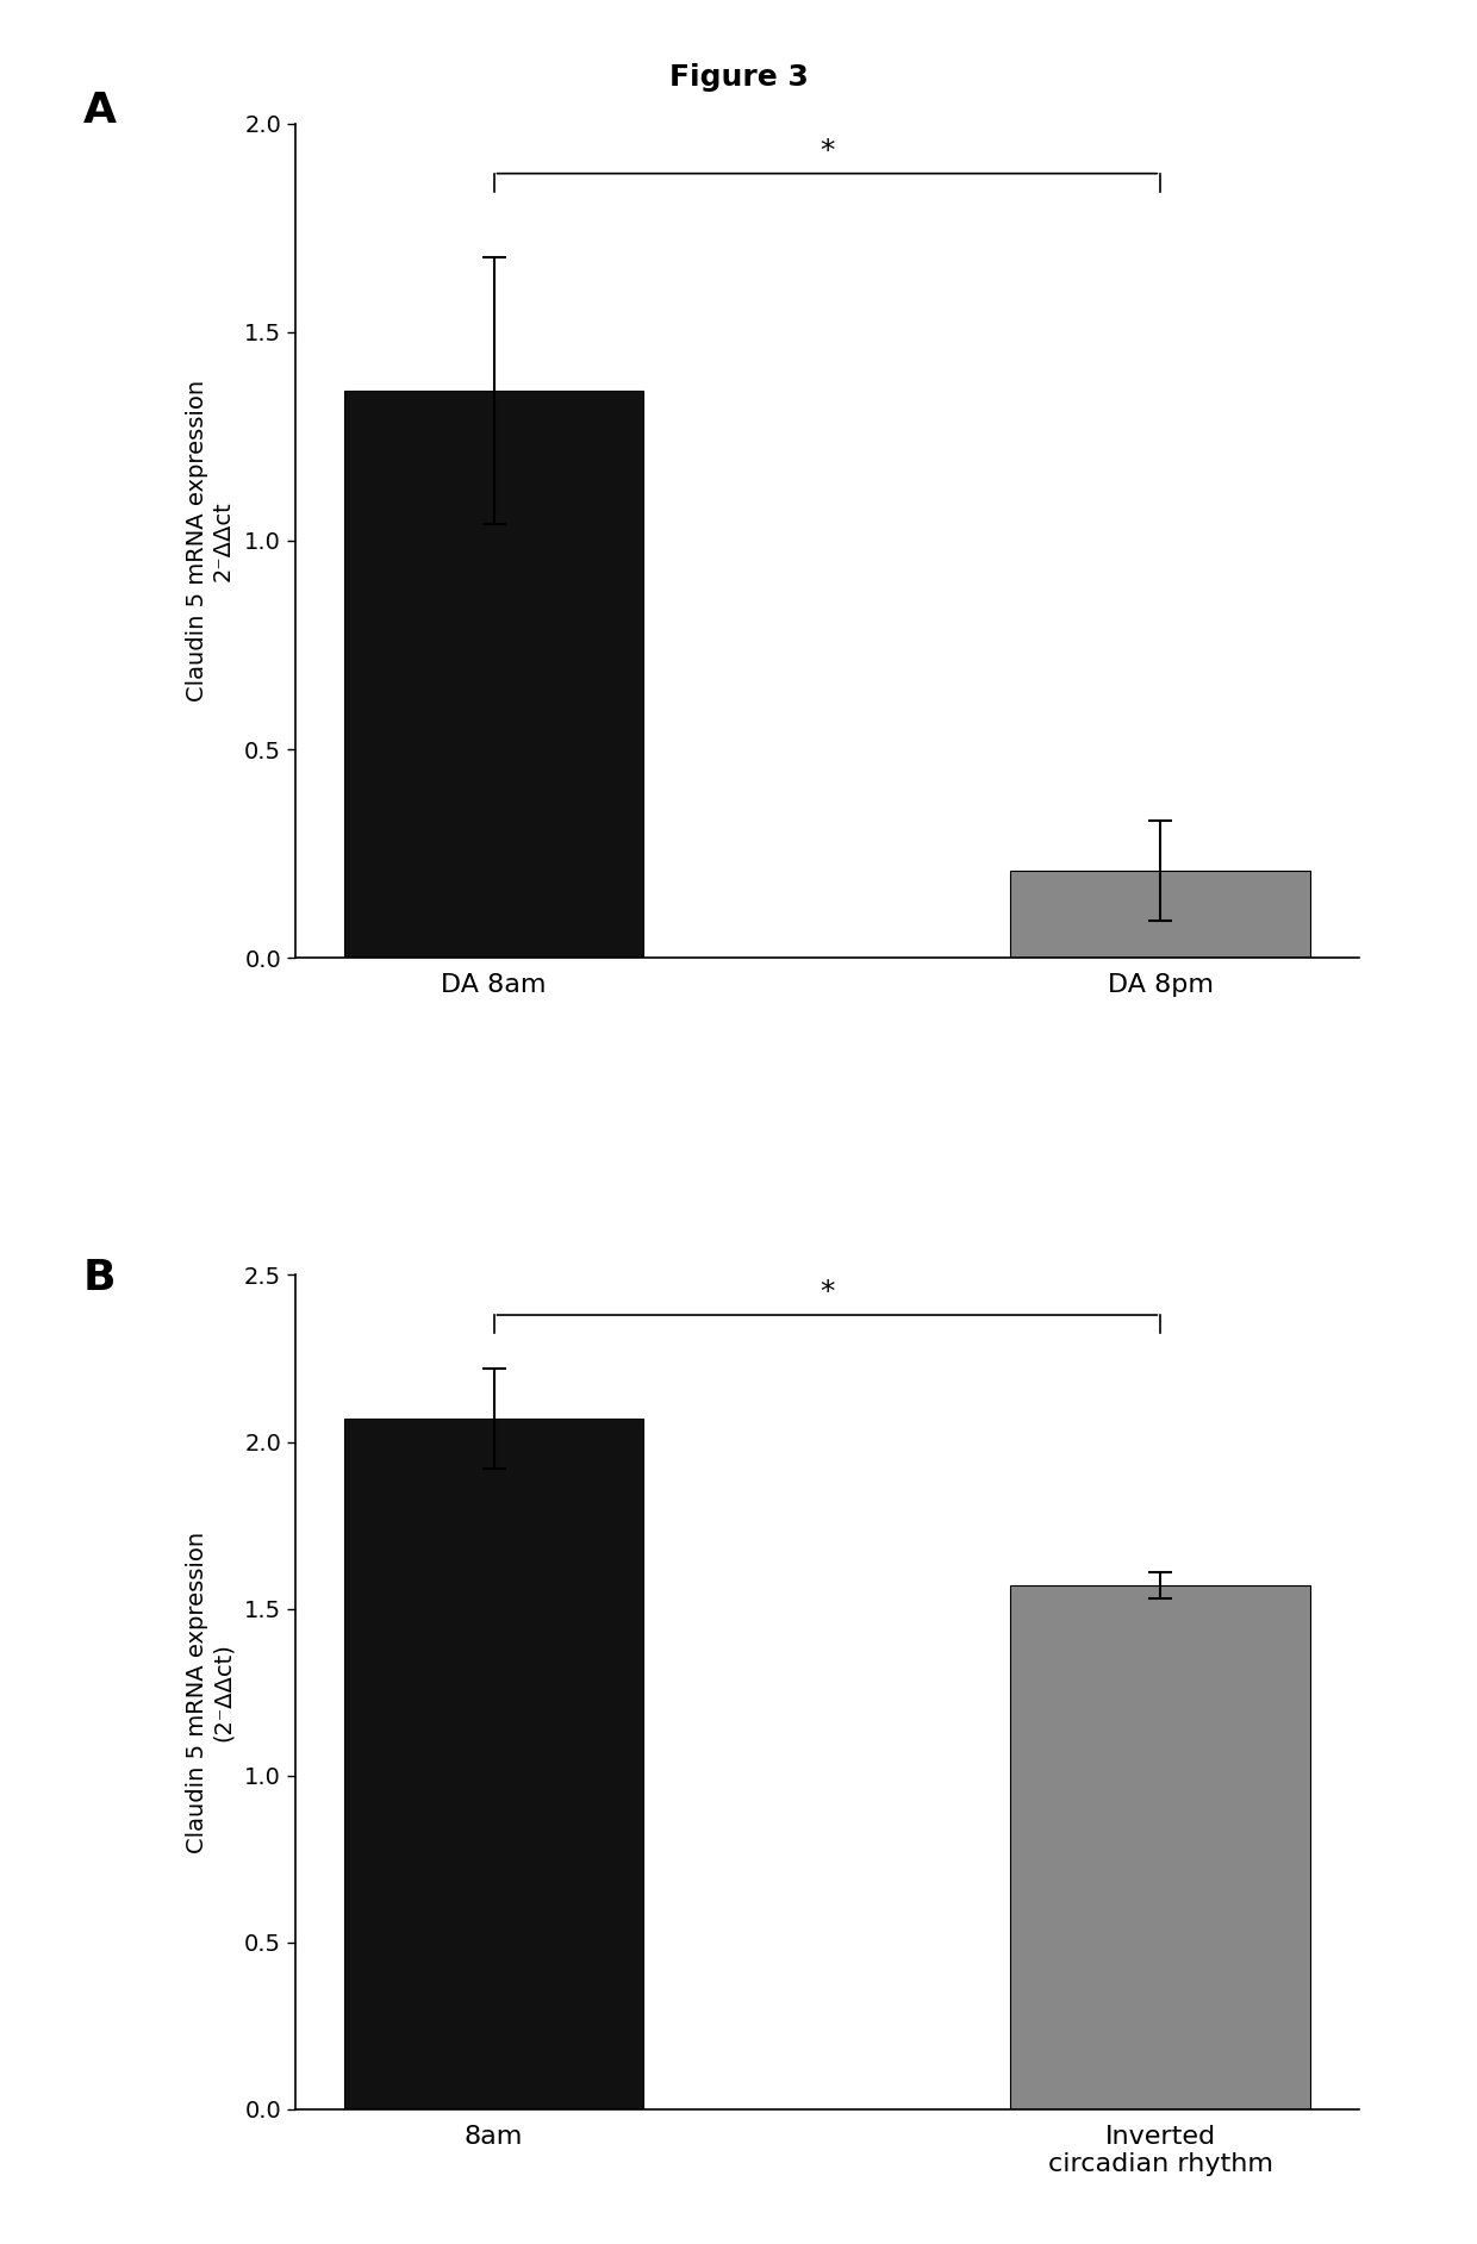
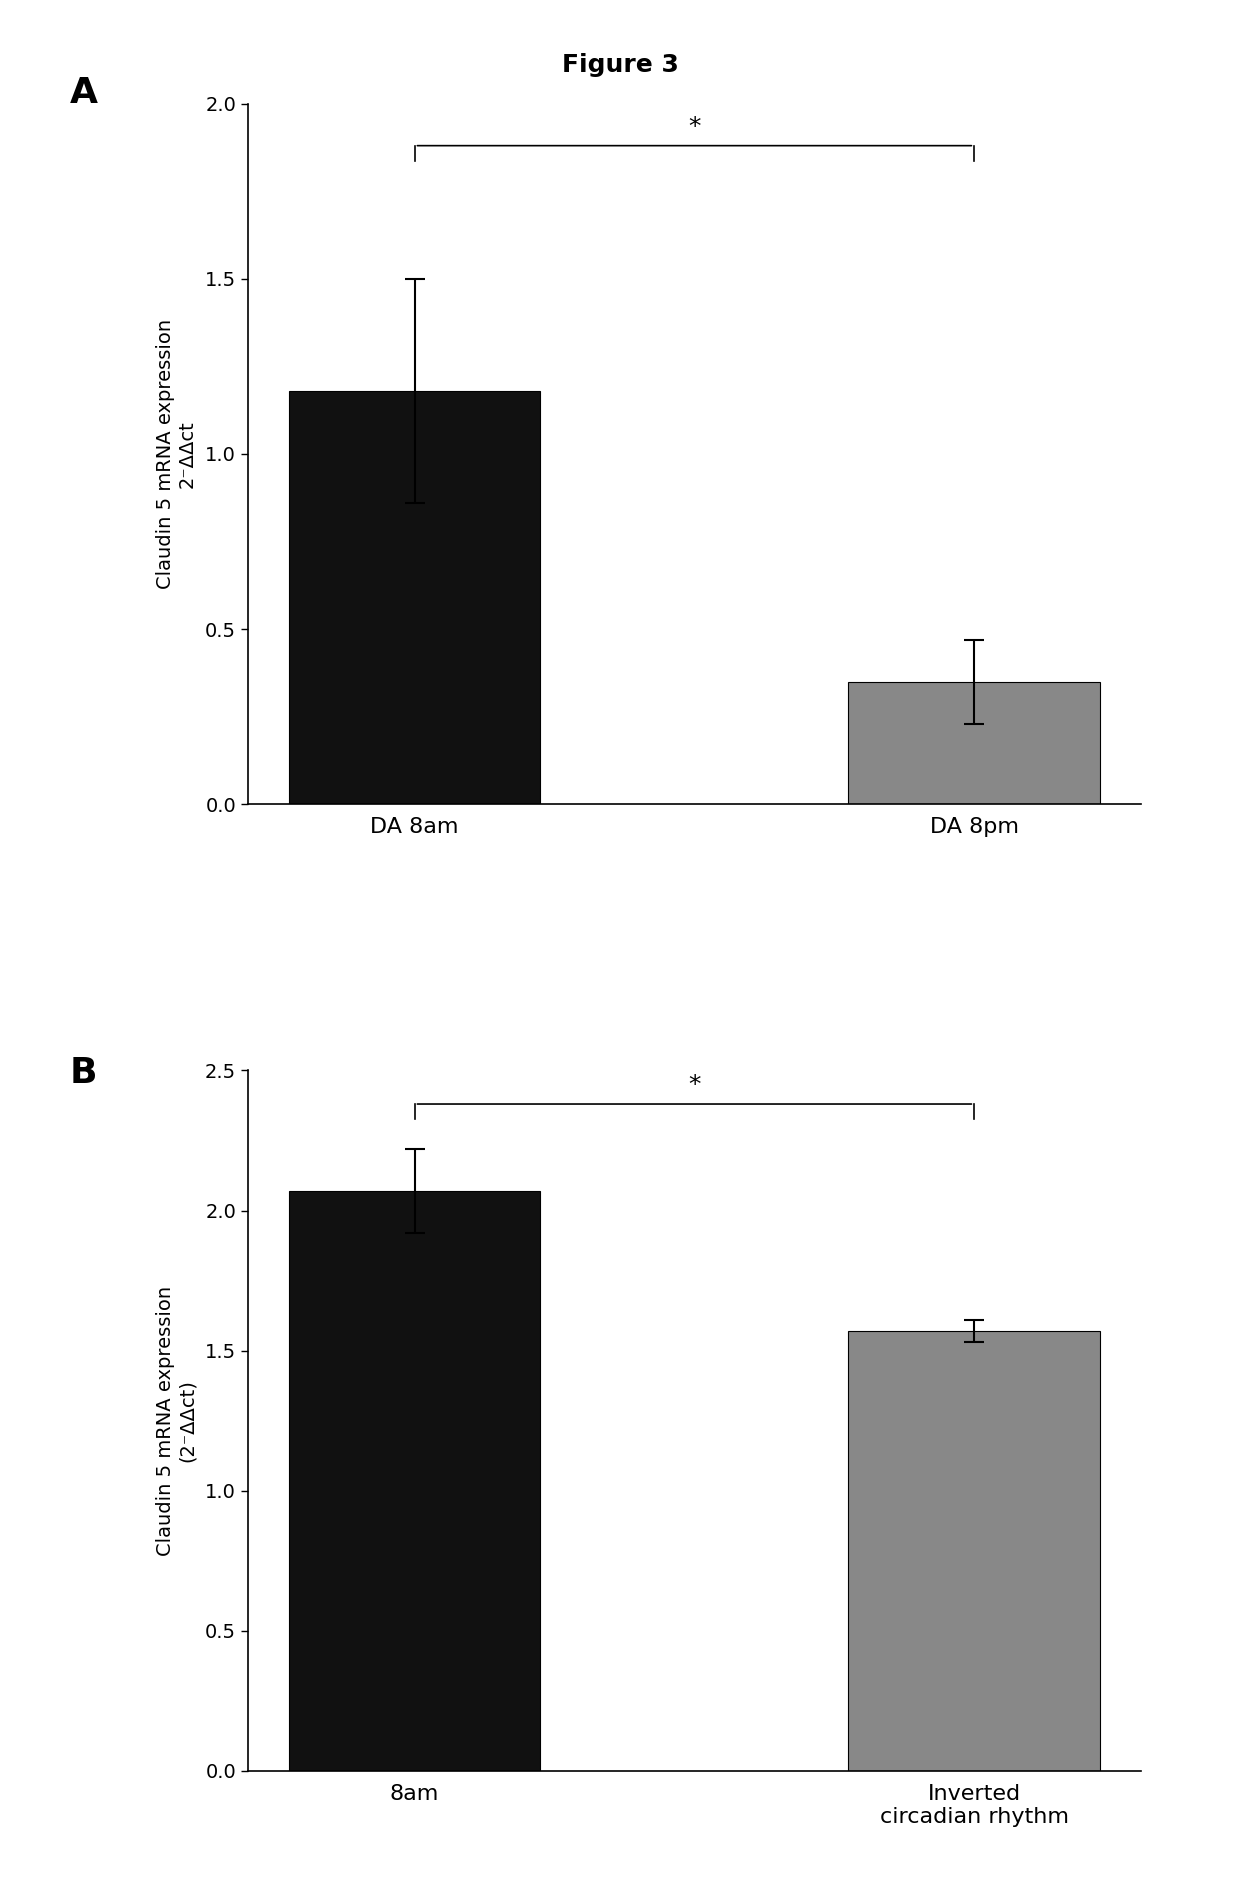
DA 8am: 1.36 -> 1.18
DA 8pm: 0.21 -> 0.35
